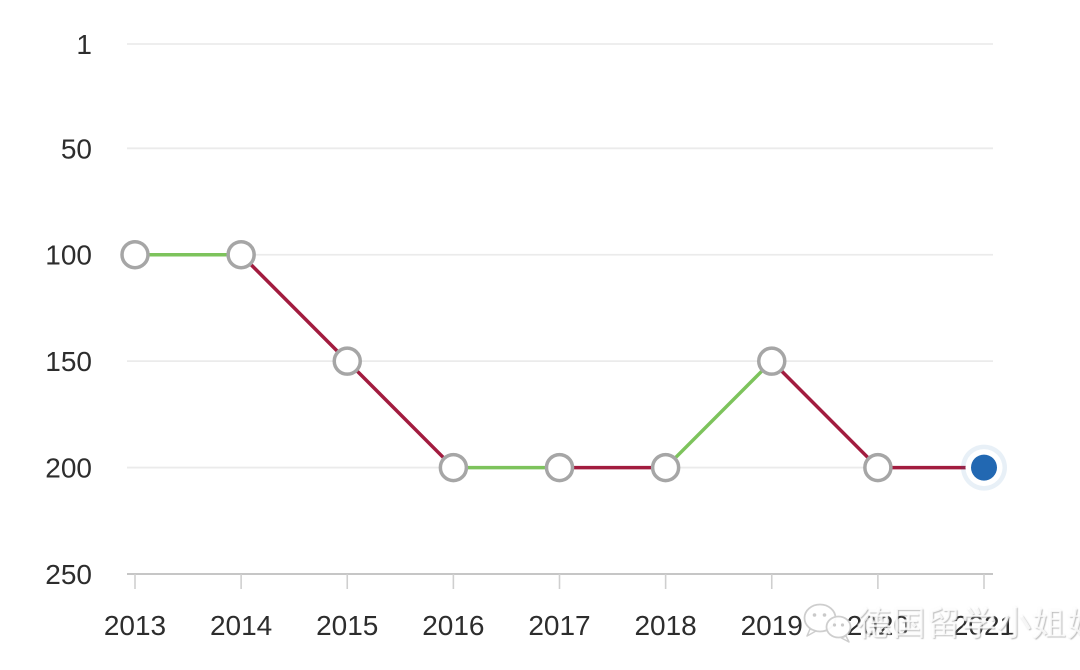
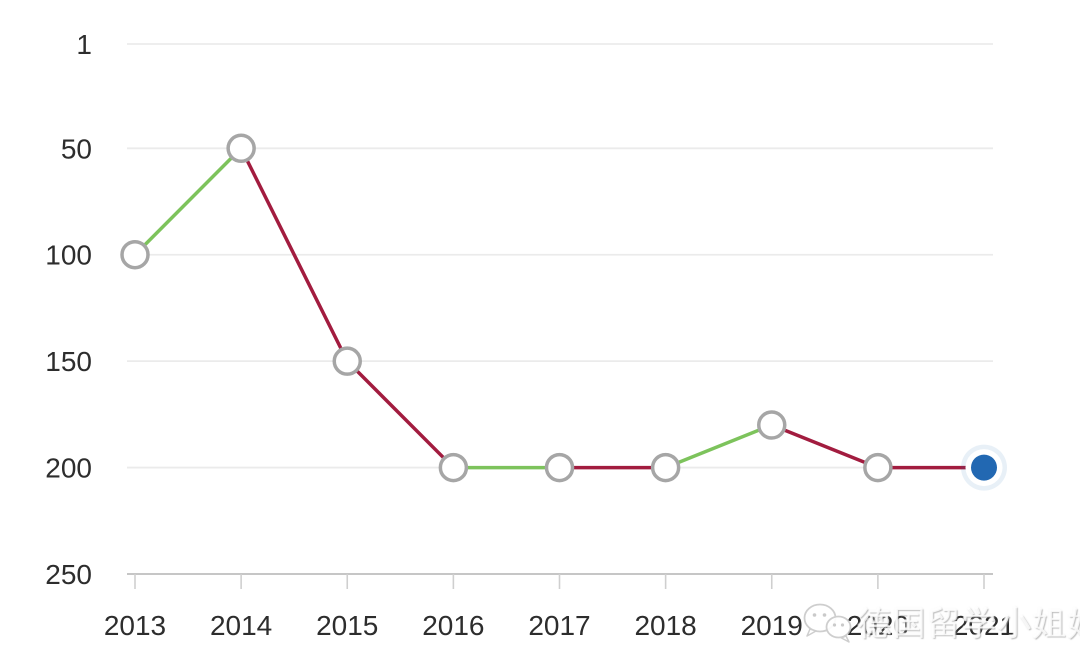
2014: 100 -> 50
2019: 150 -> 180
